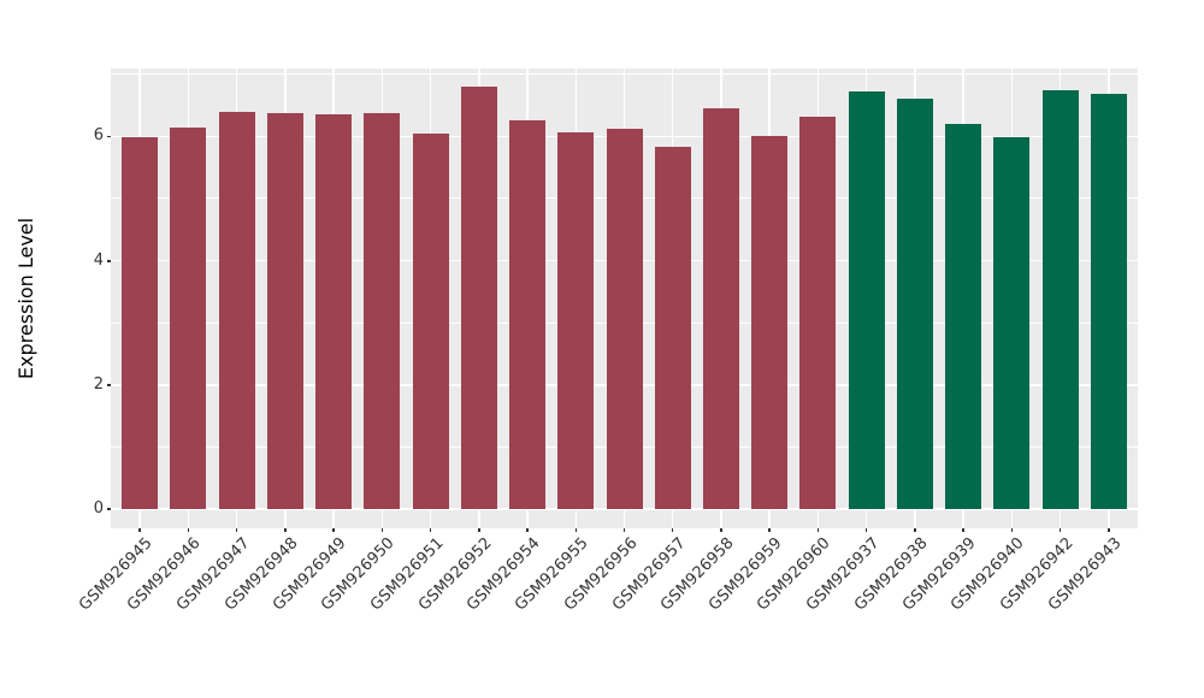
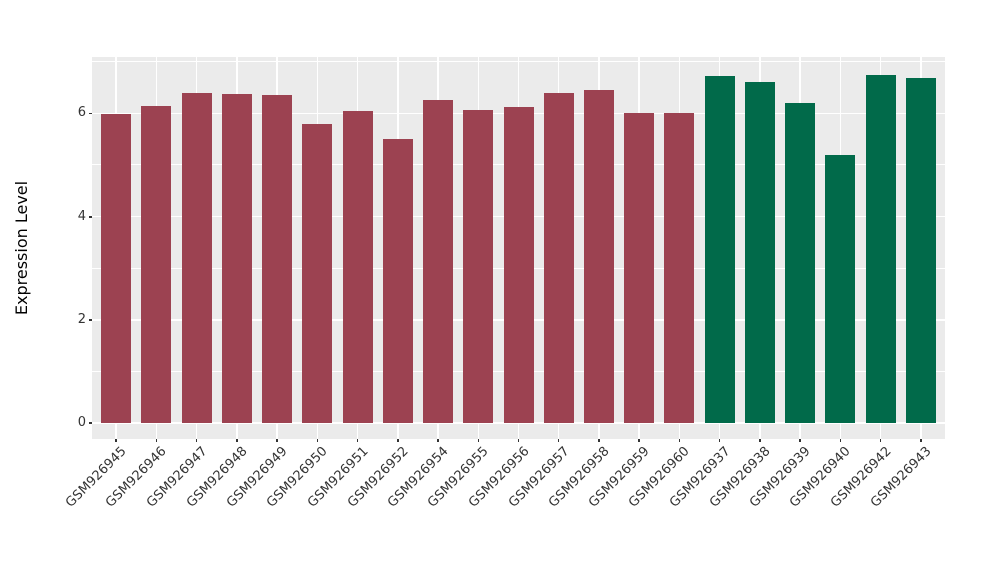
GSM926950: 6.4 -> 5.8
GSM926952: 6.8 -> 5.5
GSM926957: 5.8 -> 6.4
GSM926960: 6.3 -> 6.0
GSM926940: 6.0 -> 5.2
